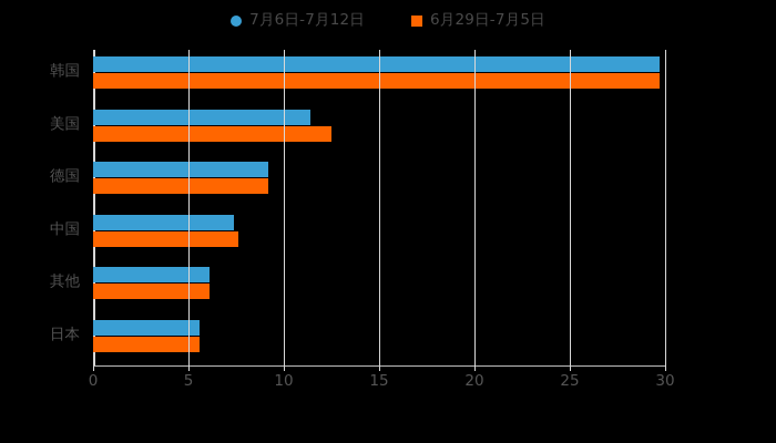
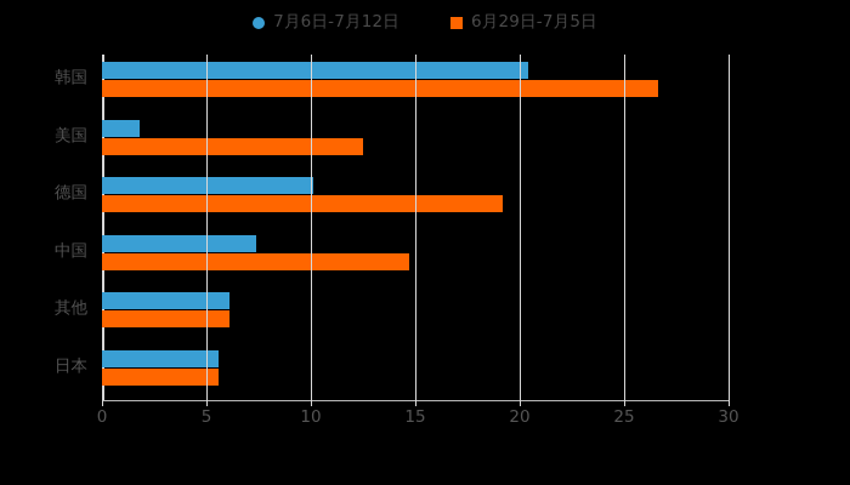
7月6日-7月12日/韩国: 29.7 -> 20.4
6月29日-7月5日/韩国: 29.7 -> 26.6
7月6日-7月12日/美国: 11.4 -> 1.8
7月6日-7月12日/德国: 9.2 -> 10.1
6月29日-7月5日/德国: 9.2 -> 19.2
6月29日-7月5日/中国: 7.6 -> 14.7
